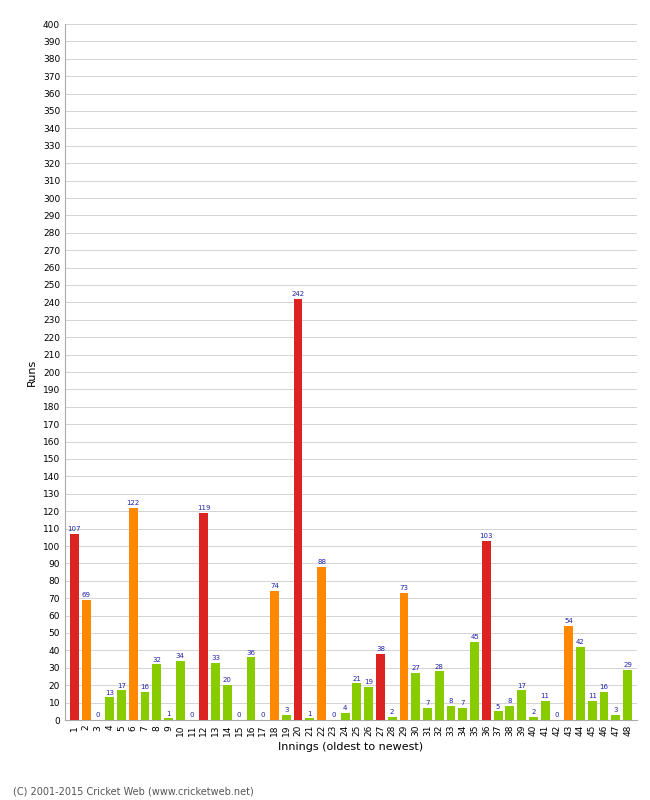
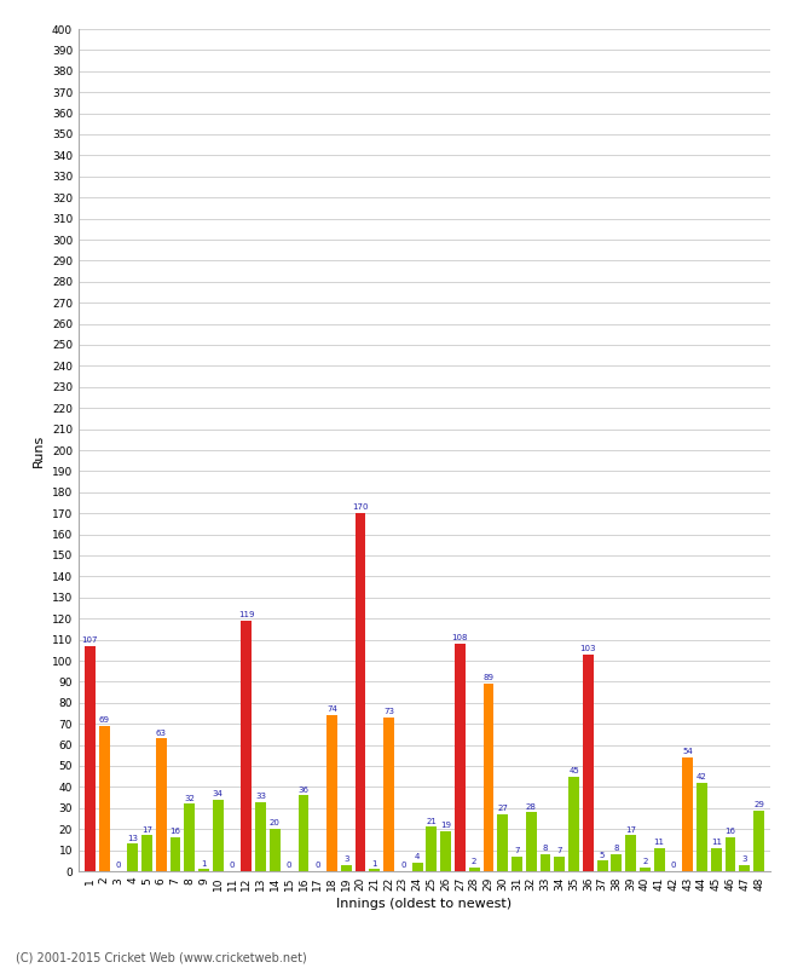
6: 122 -> 63
20: 242 -> 170
22: 88 -> 73
27: 38 -> 108
29: 73 -> 89
